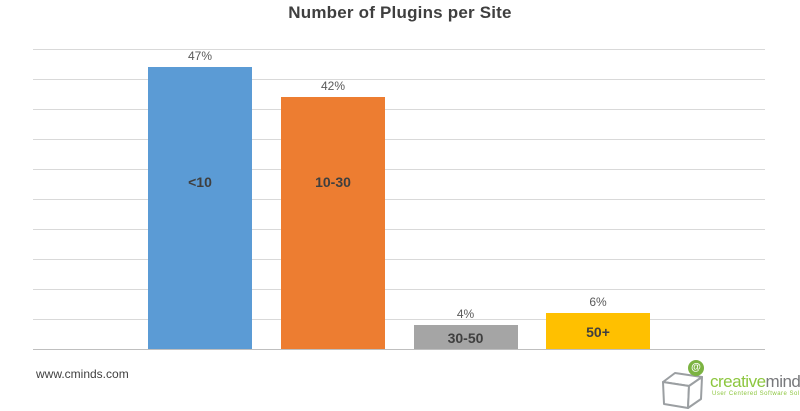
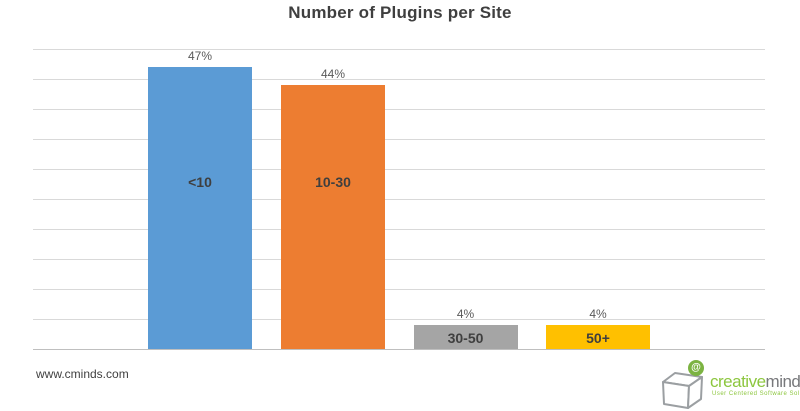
10-30: 42% -> 44%
50+: 6% -> 4%
